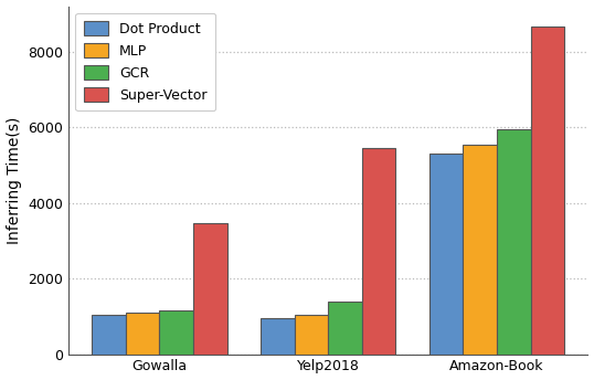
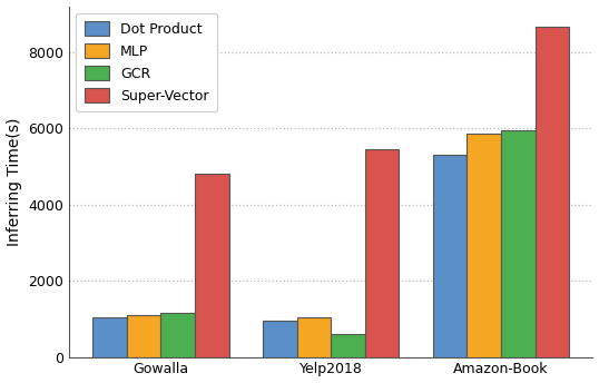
Super-Vector/Gowalla: 3450 -> 4800
GCR/Yelp2018: 1400 -> 600
MLP/Amazon-Book: 5550 -> 5850
